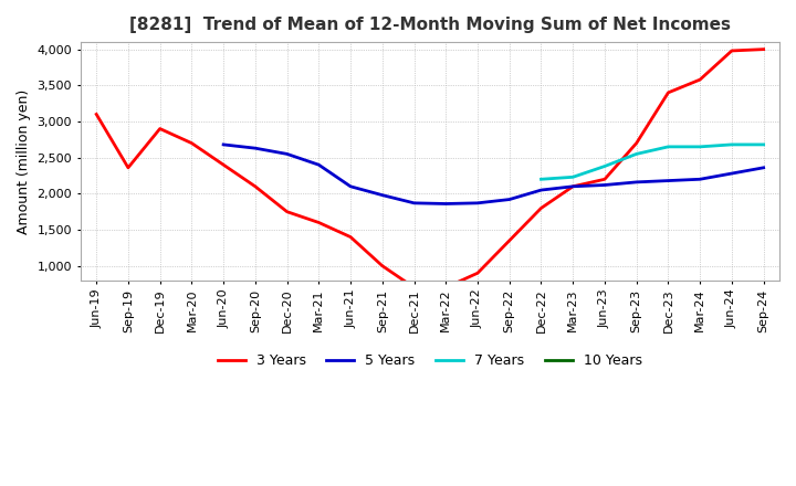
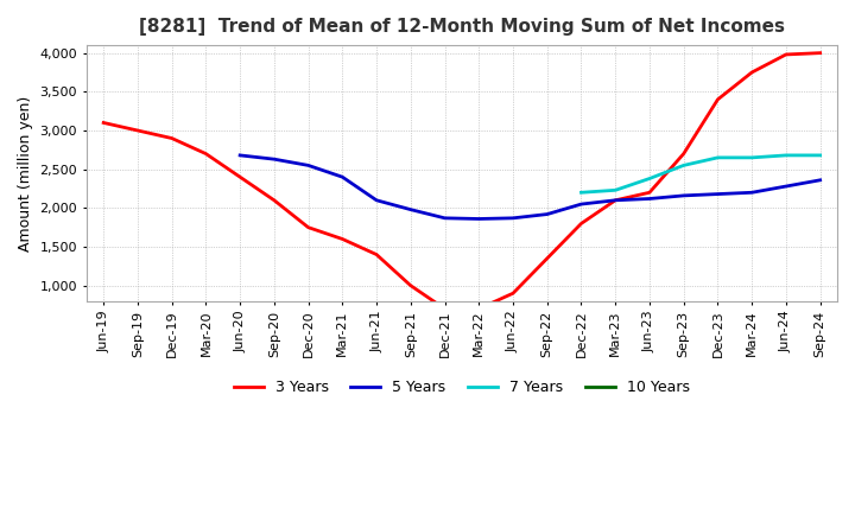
3 Years/Sep-19: 2,360 -> 3,000
3 Years/Mar-24: 3,580 -> 3,750
